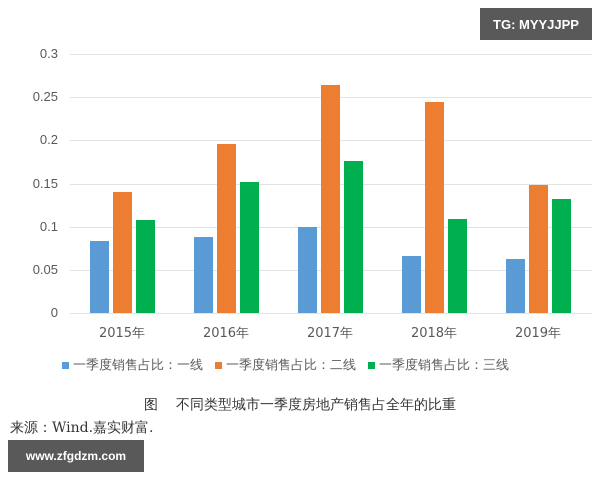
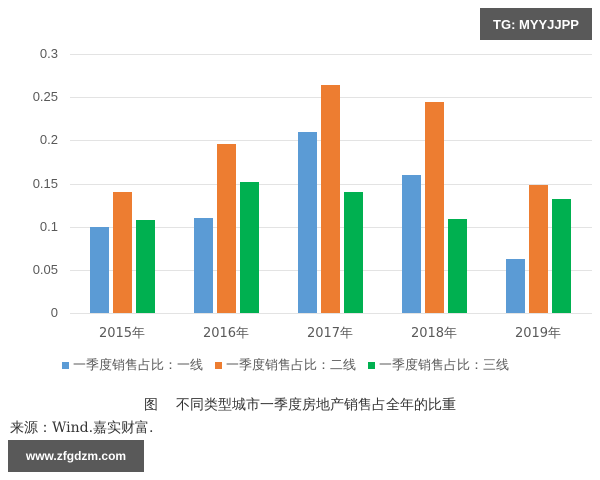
一季度销售占比：一线/2015年: 0.08 -> 0.10
一季度销售占比：一线/2016年: 0.09 -> 0.11
一季度销售占比：一线/2017年: 0.10 -> 0.21
一季度销售占比：三线/2017年: 0.18 -> 0.14
一季度销售占比：一线/2018年: 0.07 -> 0.16
